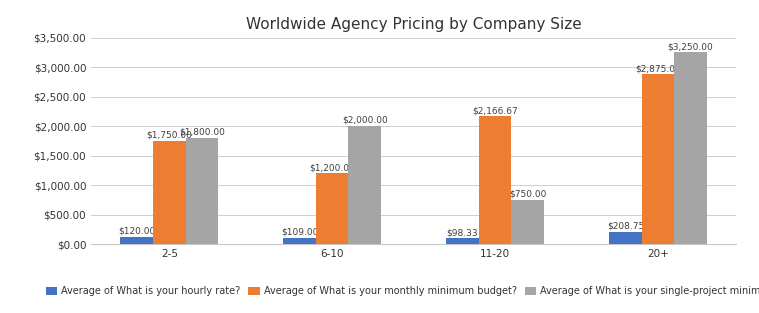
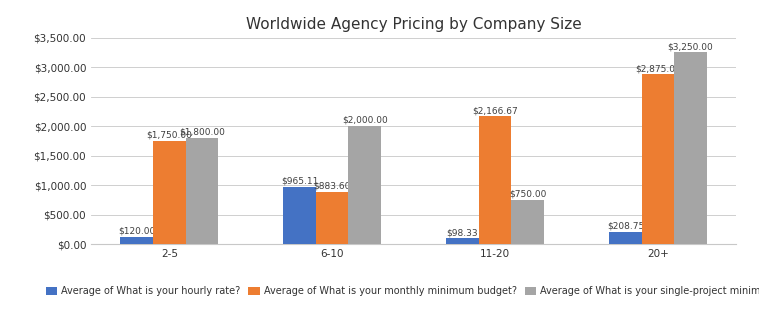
Average of What is your hourly rate?/6-10: $109.00 -> $965.11
Average of What is your monthly minimum budget?/6-10: $1,200.00 -> $883.60
